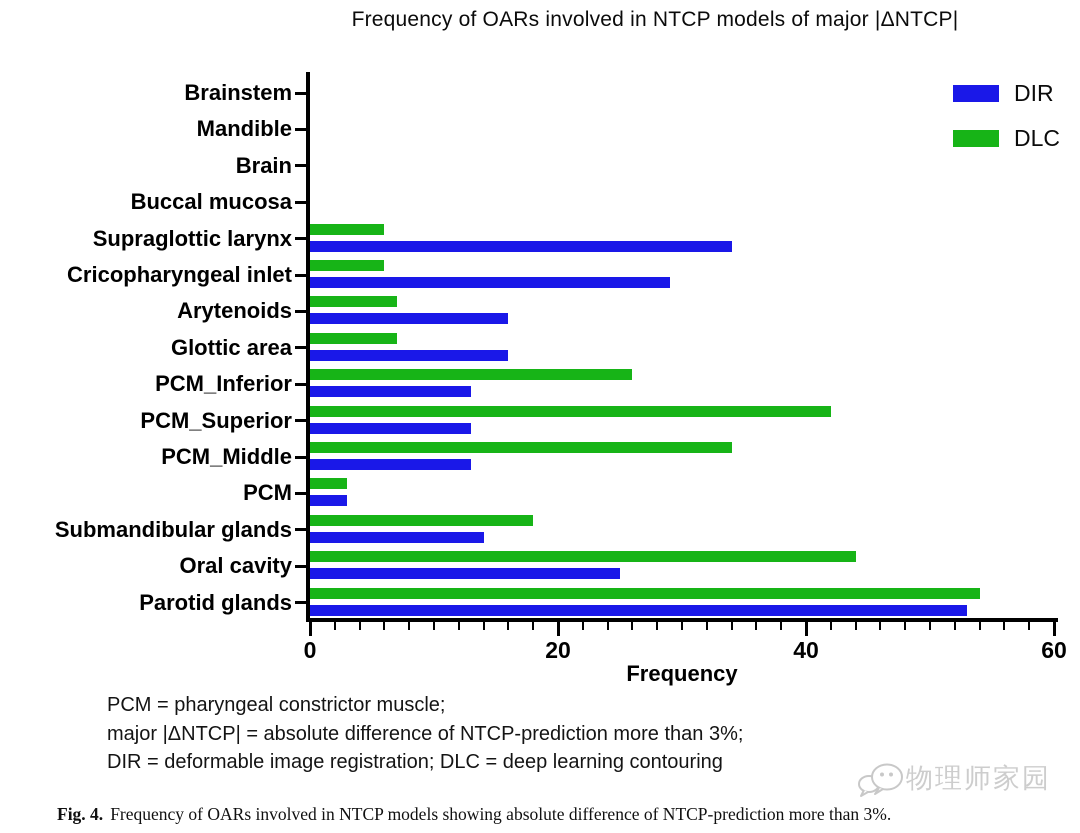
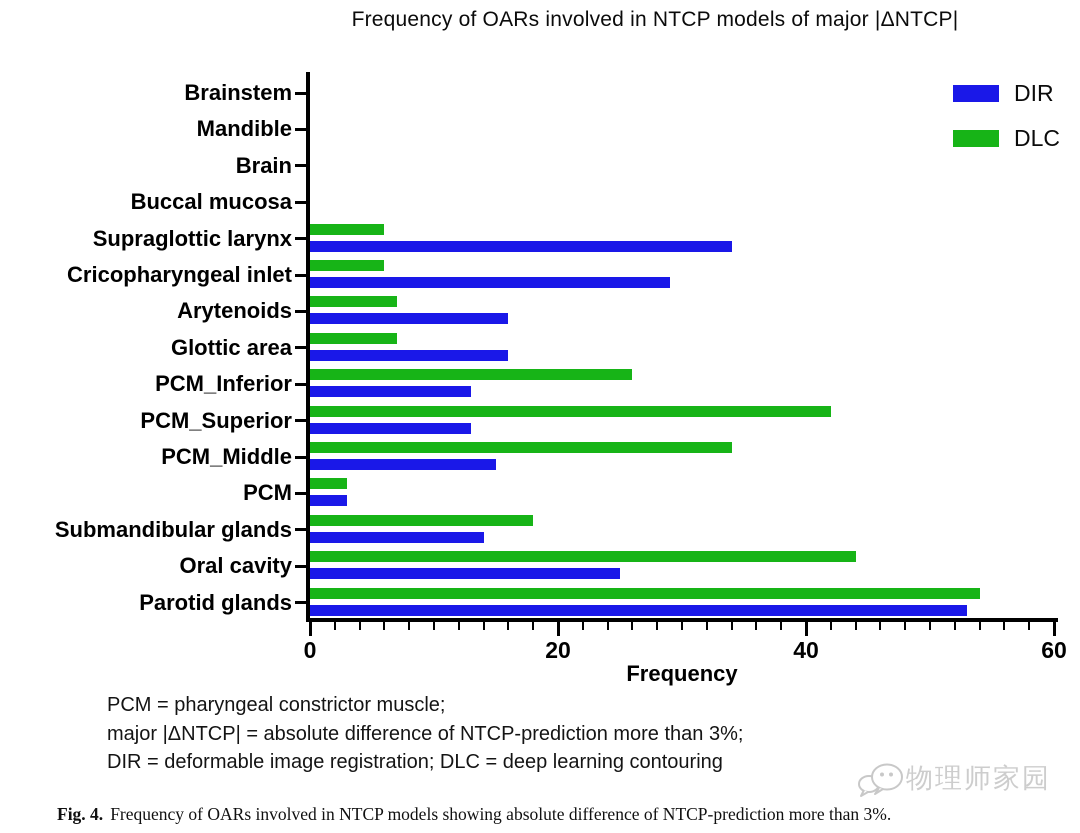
DIR/PCM_Middle: 13 -> 15
